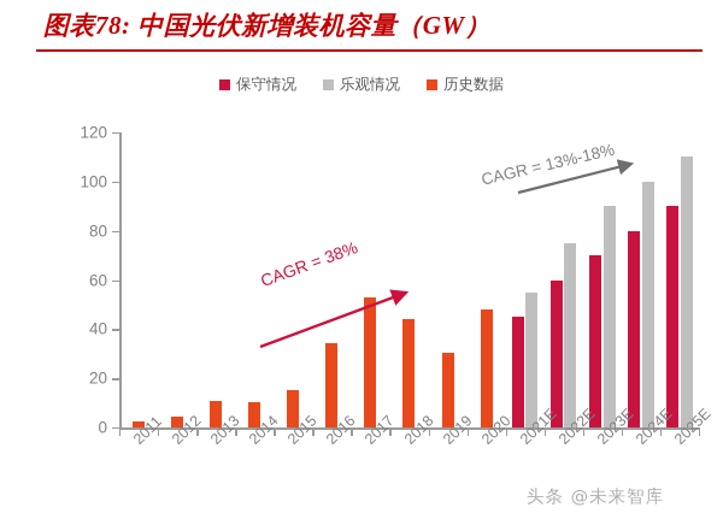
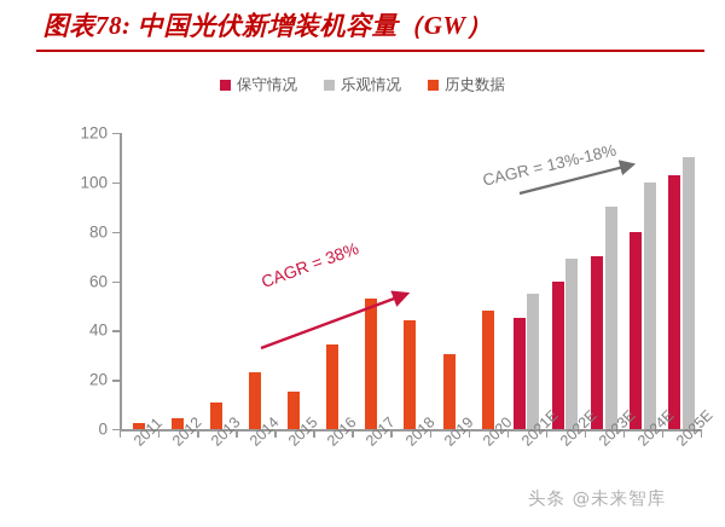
历史数据/2014: 10 -> 23
乐观情况/2022E: 75 -> 69
保守情况/2025E: 90 -> 103
